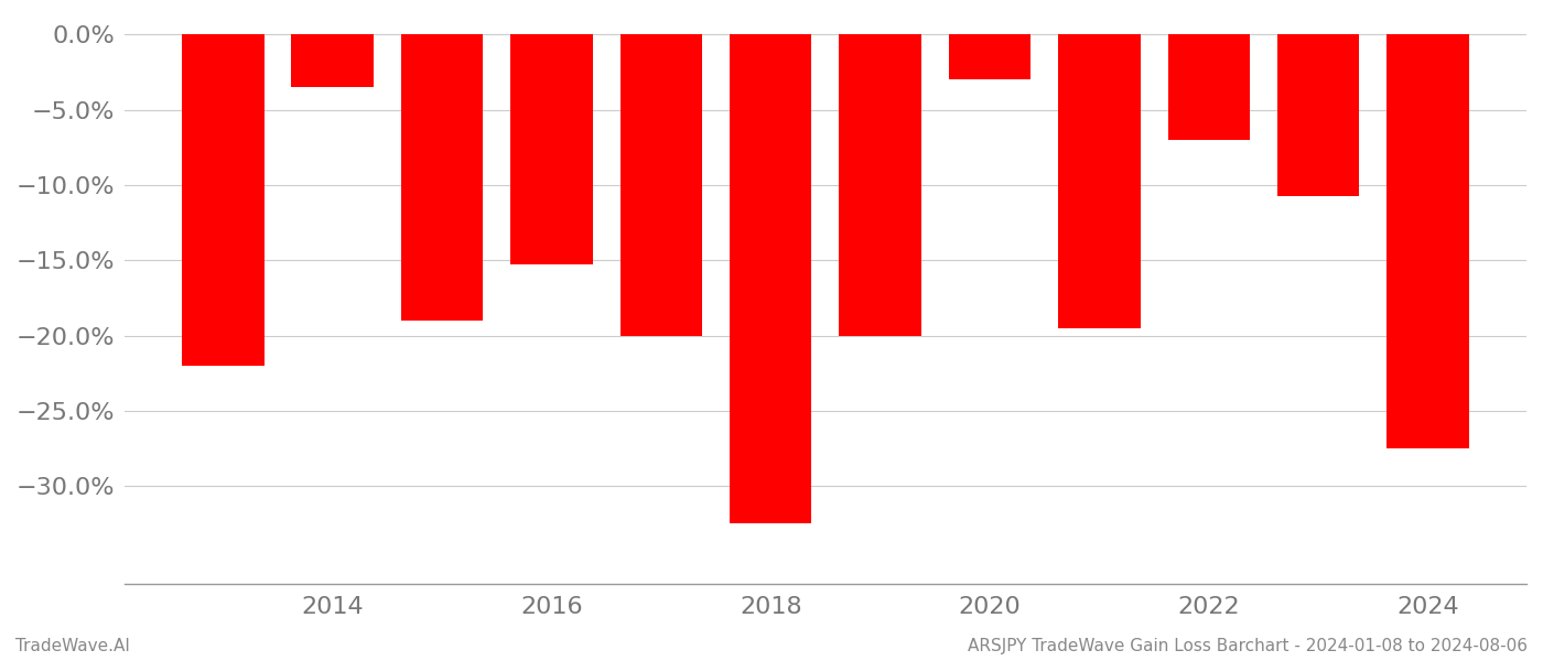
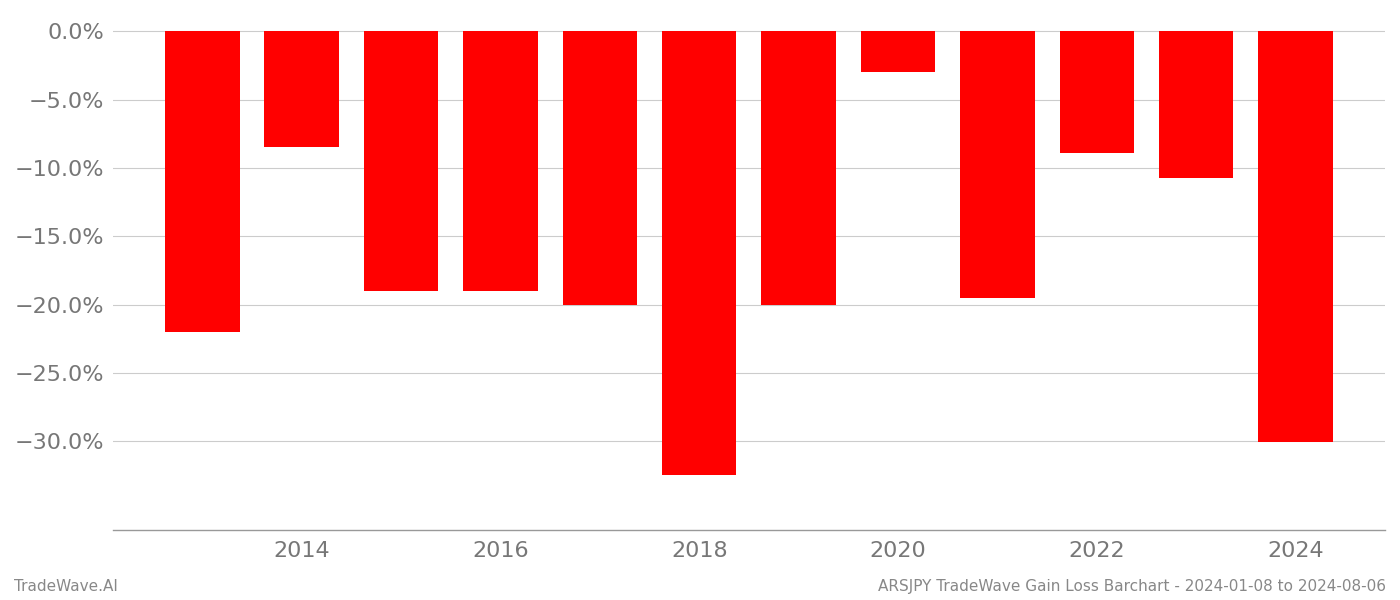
2014: -3.5% -> -8.5%
2016: -15.3% -> -19.0%
2022: -7.0% -> -8.9%
2024: -27.5% -> -30.1%
